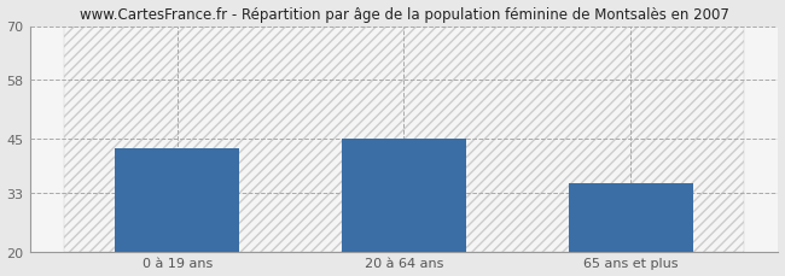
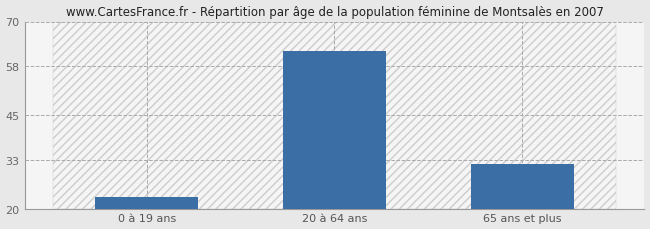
0 à 19 ans: 43 -> 23
20 à 64 ans: 45 -> 62
65 ans et plus: 35 -> 32
